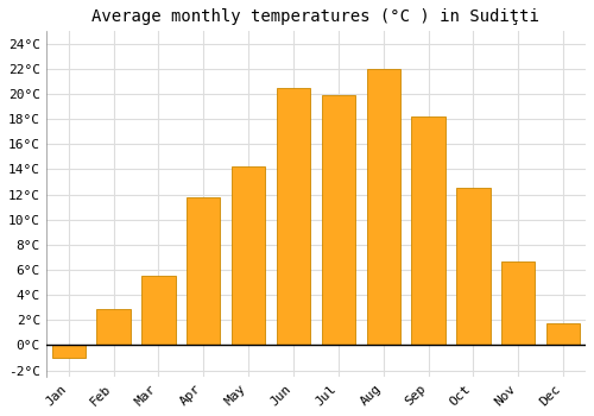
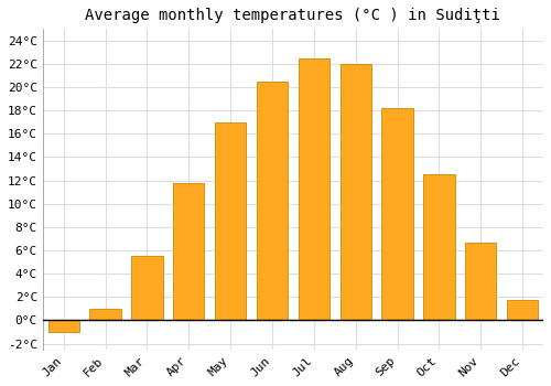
Feb: 2.9°C -> 1.0°C
May: 14.2°C -> 17.0°C
Jul: 19.9°C -> 22.5°C
